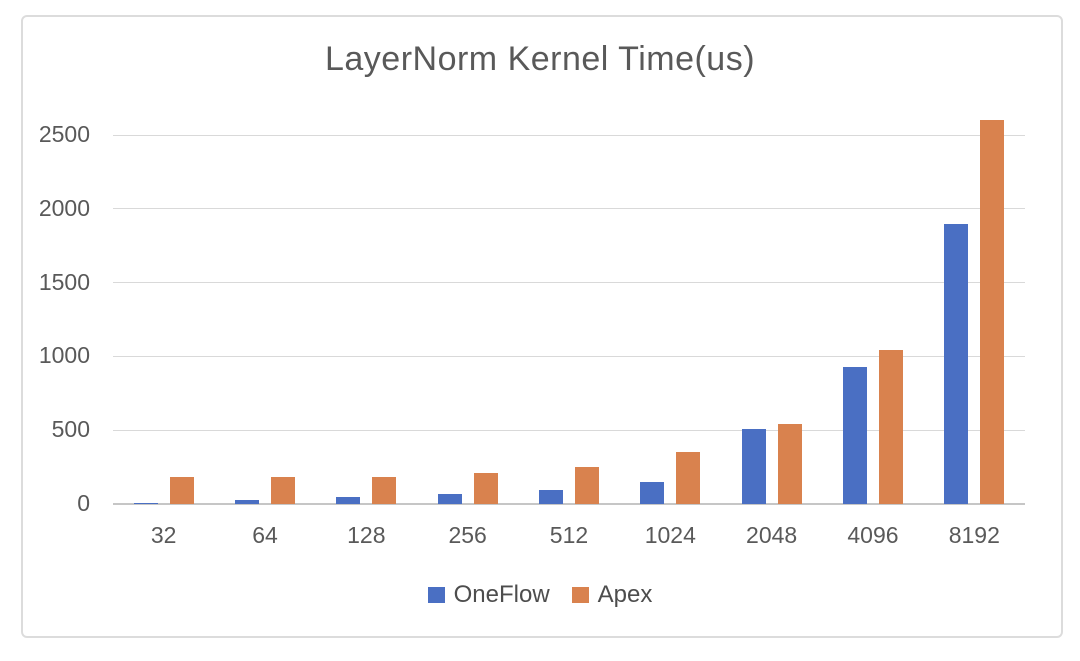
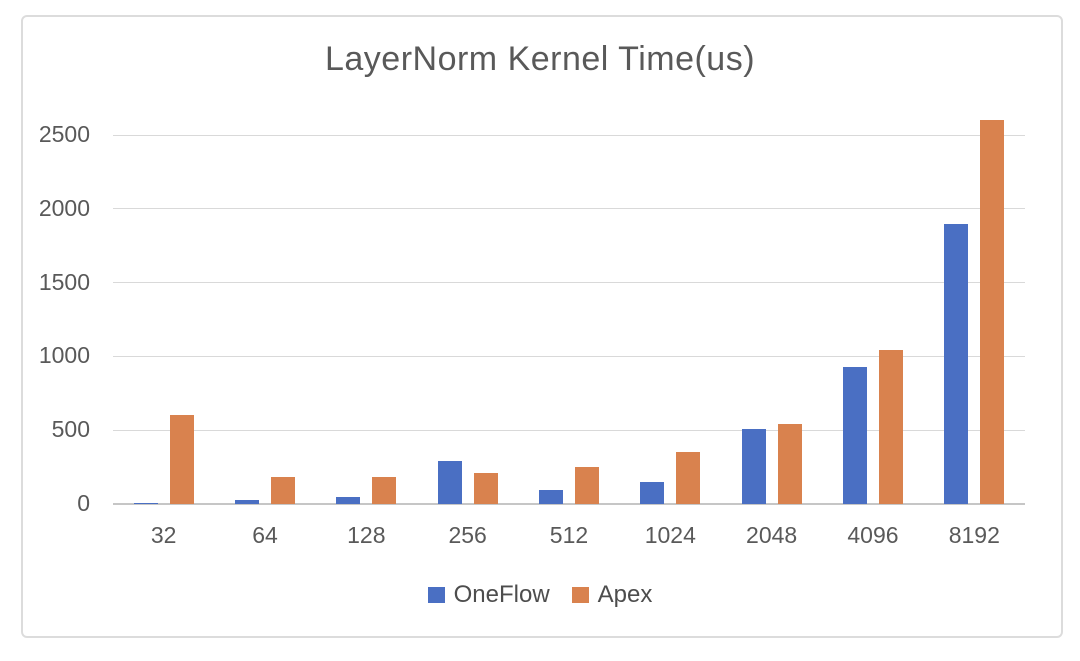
Apex/32: 180 -> 600
OneFlow/256: 70 -> 290
